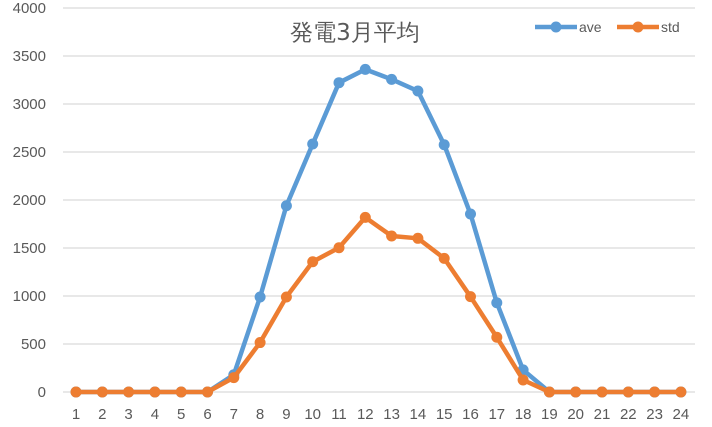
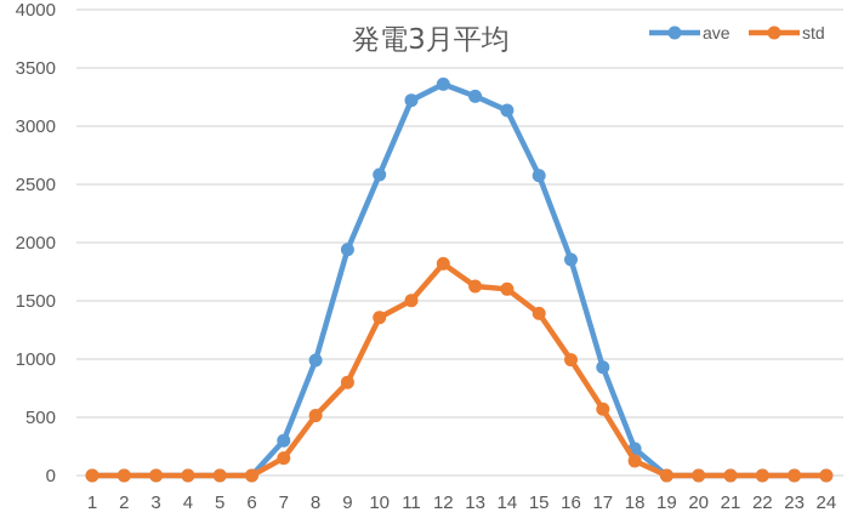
ave/7: 200 -> 300
std/9: 1000 -> 800
